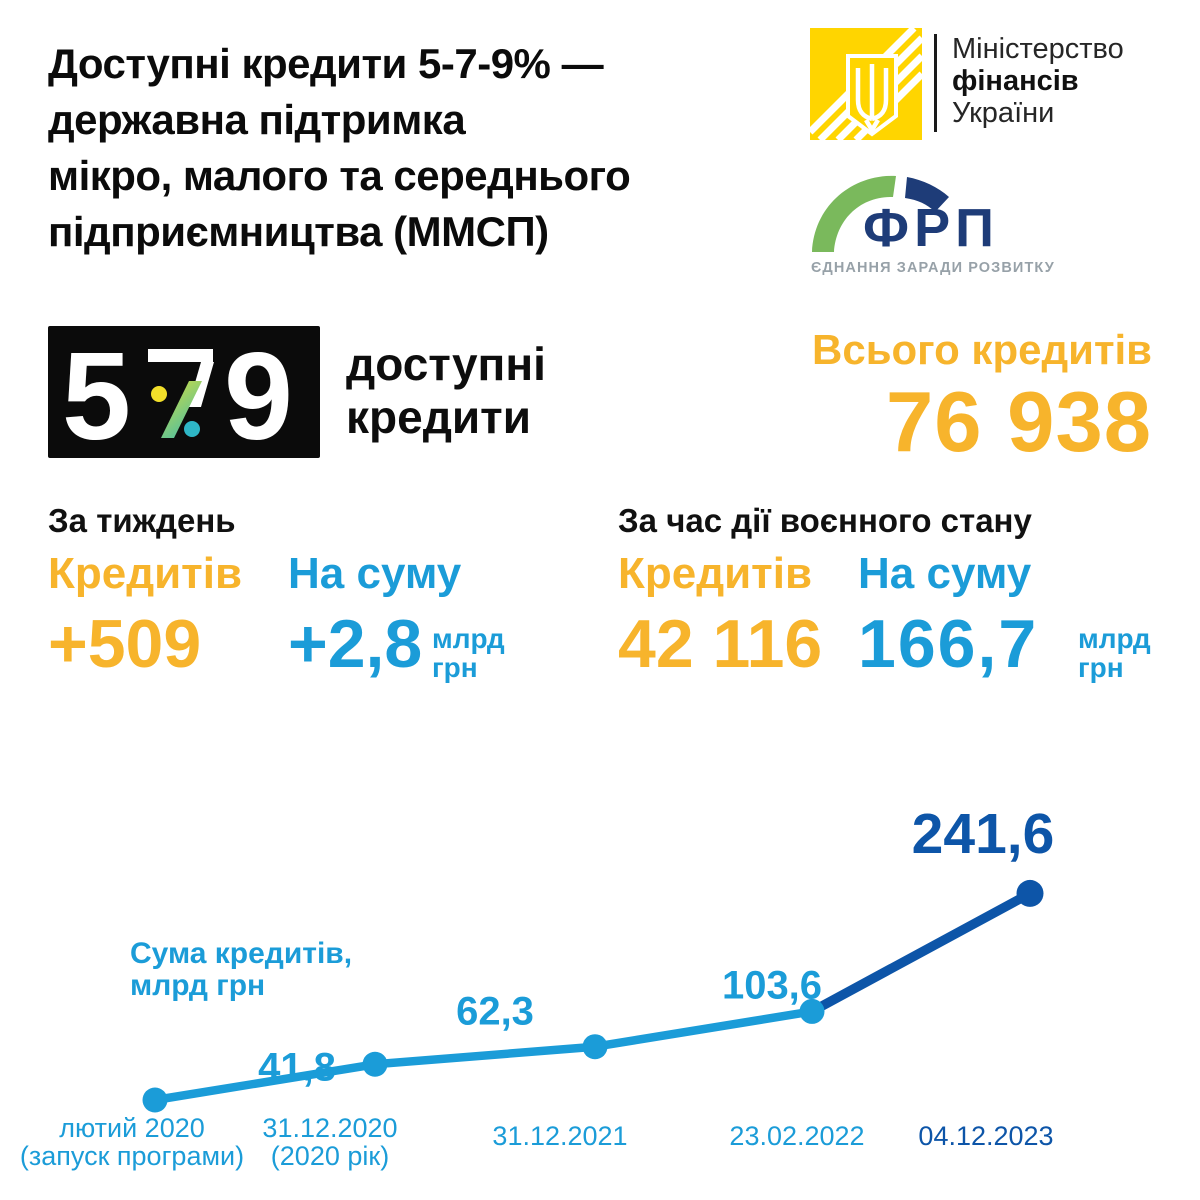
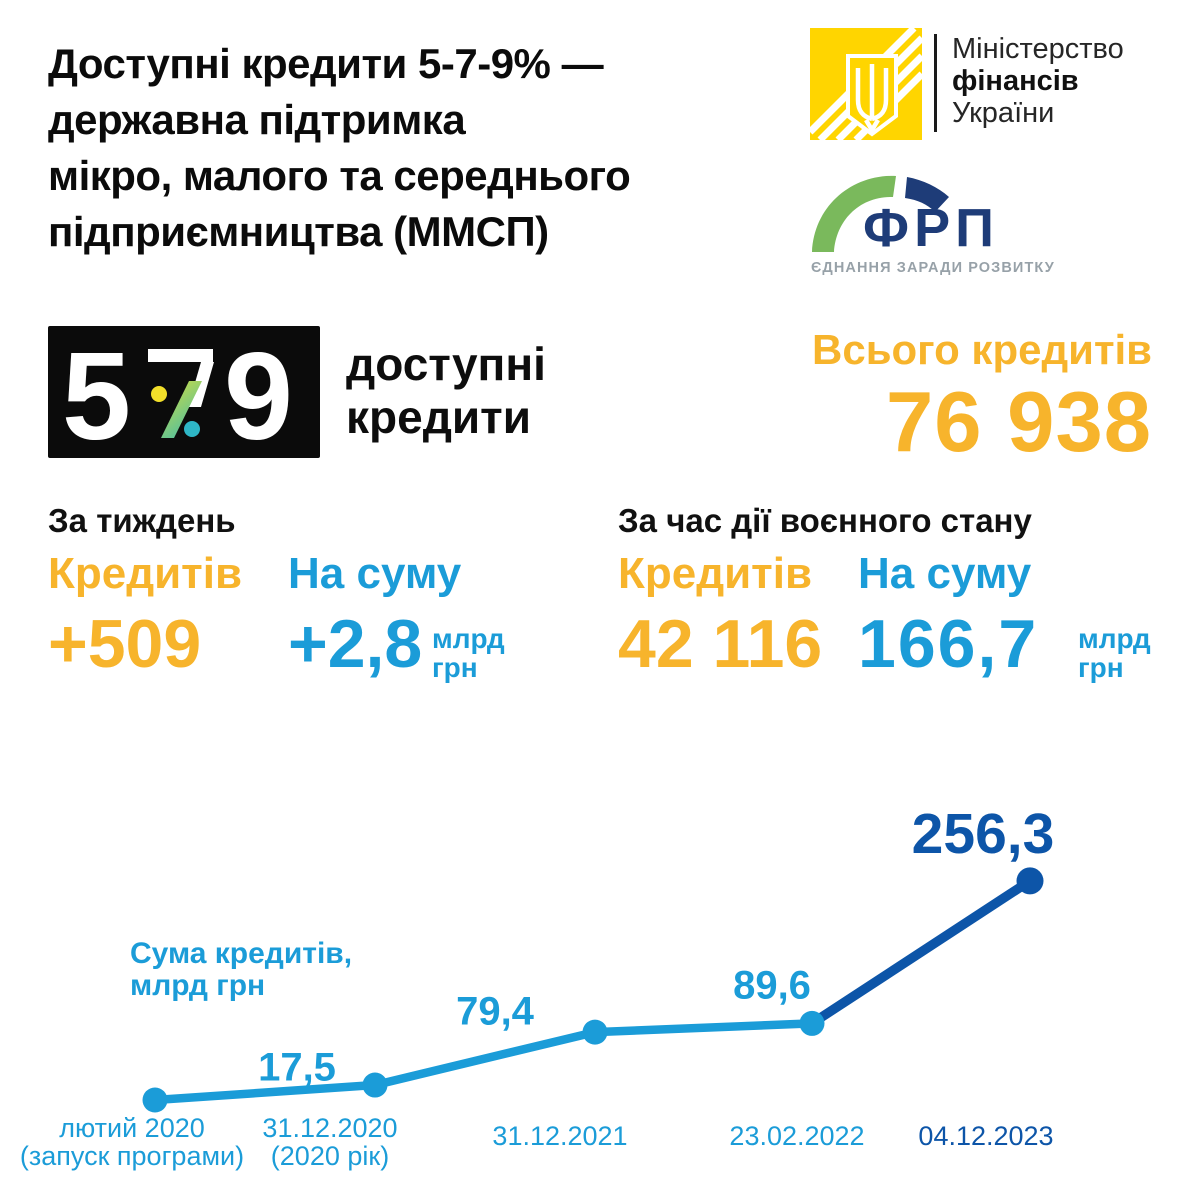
31.12.2020 (2020 рік): 41,8 -> 17,5
31.12.2021: 62,3 -> 79,4
23.02.2022: 103,6 -> 89,6
04.12.2023: 241,6 -> 256,3
